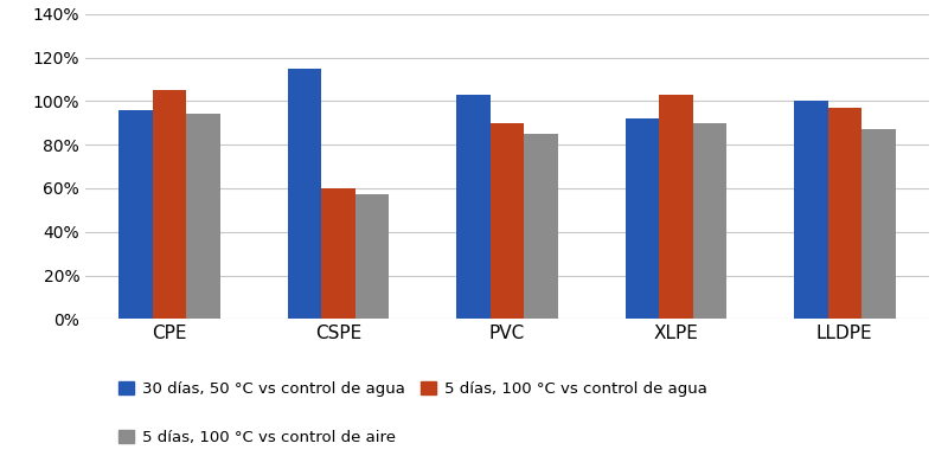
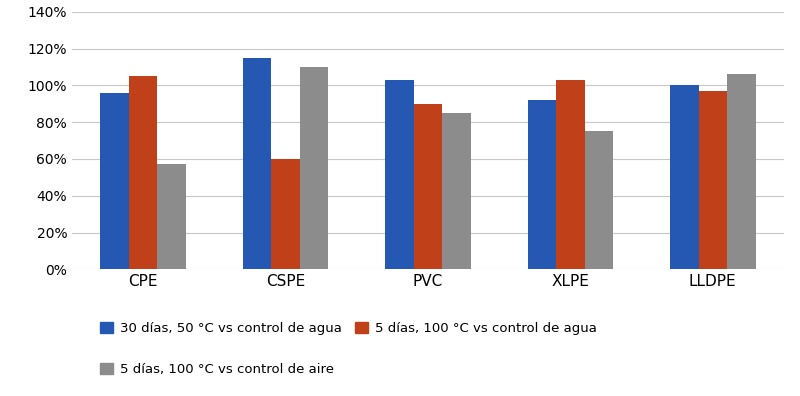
5 días, 100 °C vs control de aire/CPE: 94% -> 57%
5 días, 100 °C vs control de aire/CSPE: 57% -> 110%
5 días, 100 °C vs control de aire/XLPE: 90% -> 75%
5 días, 100 °C vs control de aire/LLDPE: 87% -> 106%
